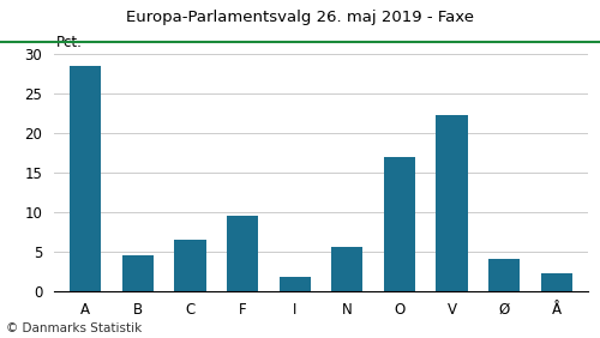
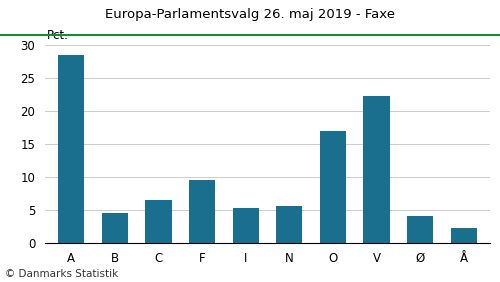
I: 1.8 -> 5.2
